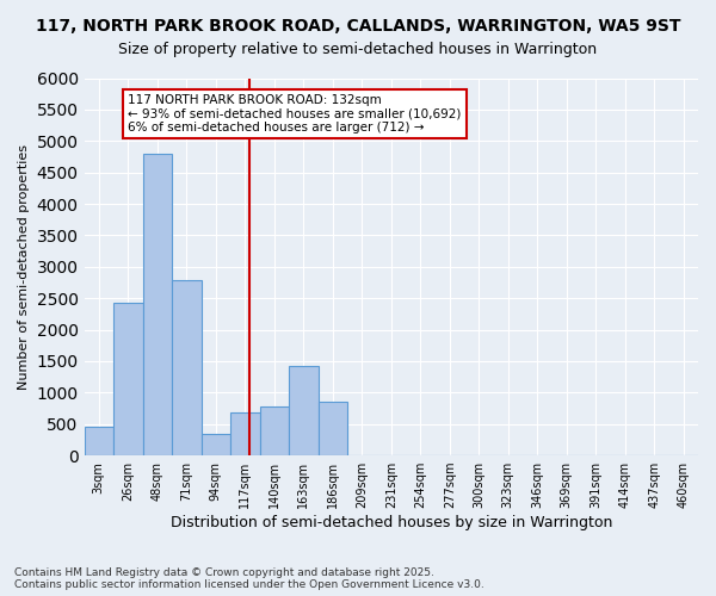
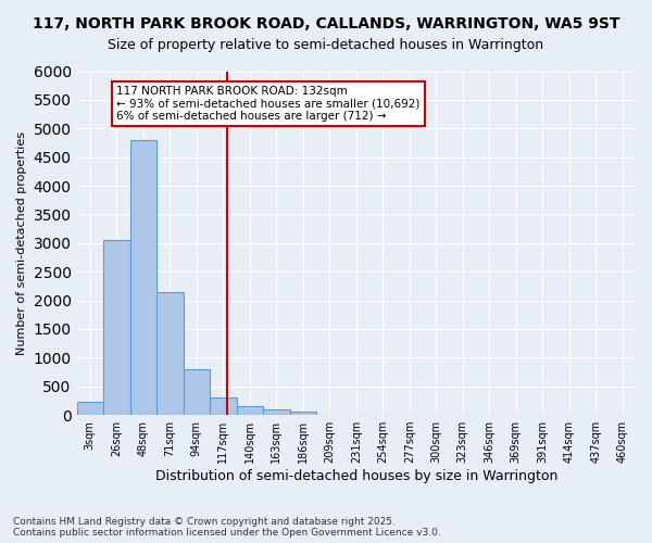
3sqm: 460 -> 230
26sqm: 2420 -> 3050
71sqm: 2780 -> 2150
94sqm: 340 -> 800
117sqm: 680 -> 310
140sqm: 780 -> 150
163sqm: 1420 -> 90
186sqm: 860 -> 50
